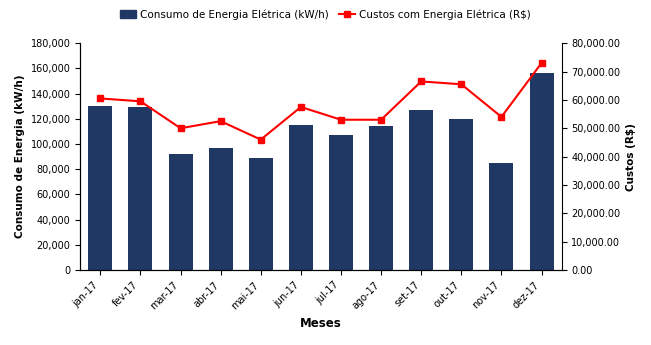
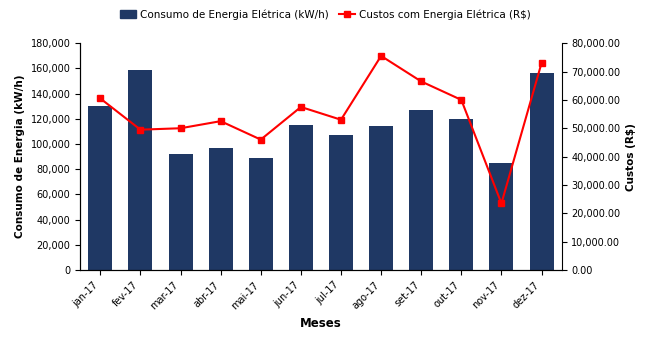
Consumo de Energia Elétrica (kW/h)/fev-17: 129,000 -> 159,000
Custos com Energia Elétrica (R$)/fev-17: 59,500 -> 49,500
Custos com Energia Elétrica (R$)/ago-17: 53,000 -> 75,500
Custos com Energia Elétrica (R$)/out-17: 65,500 -> 60,000
Custos com Energia Elétrica (R$)/nov-17: 54,000 -> 23,500
